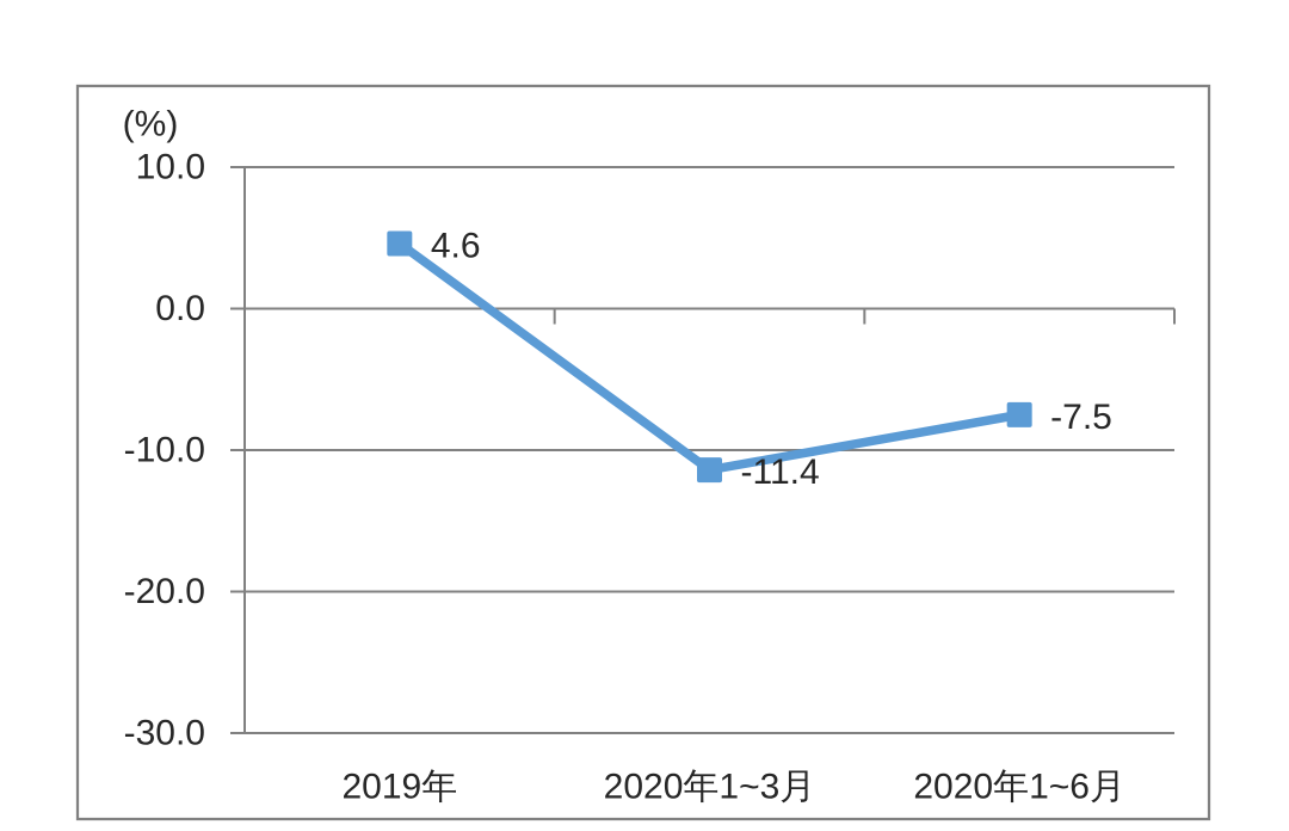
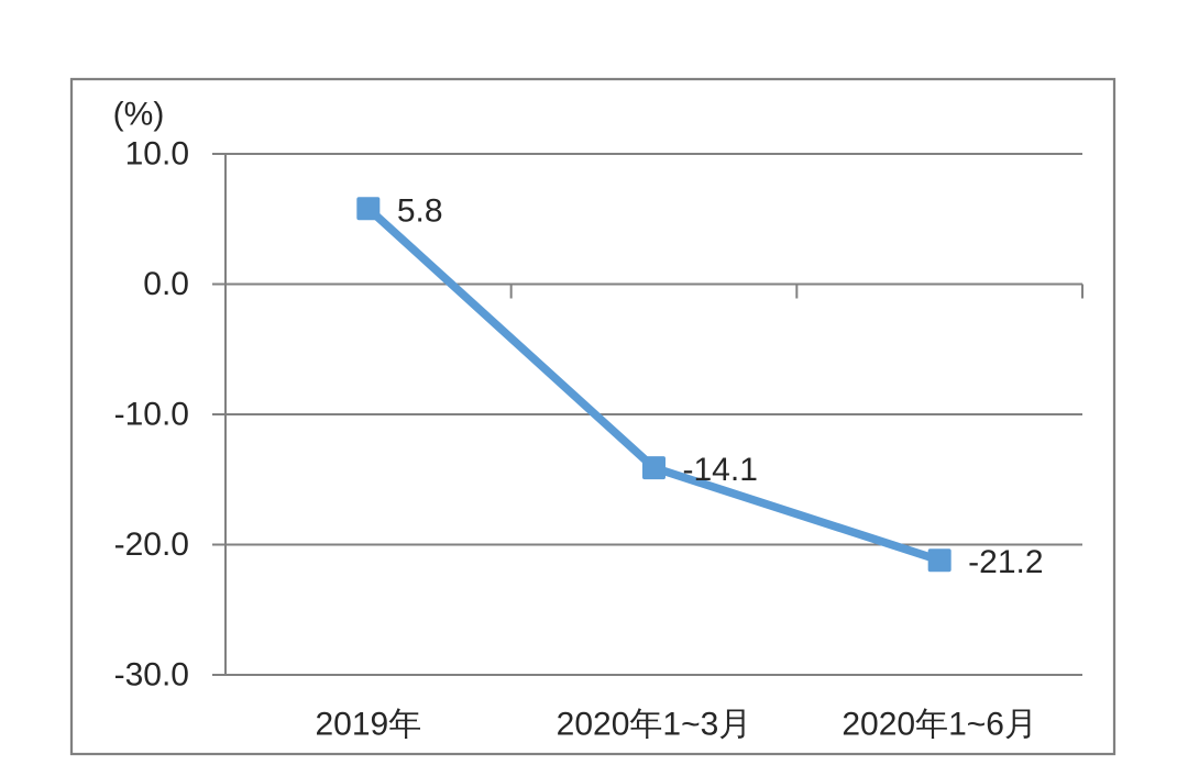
2019年: 4.6 -> 5.8
2020年1~3月: -11.4 -> -14.1
2020年1~6月: -7.5 -> -21.2
